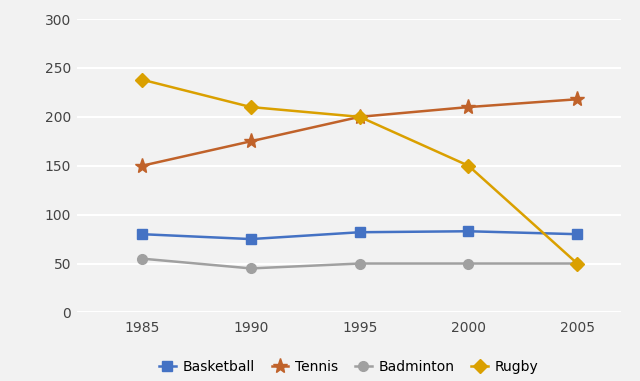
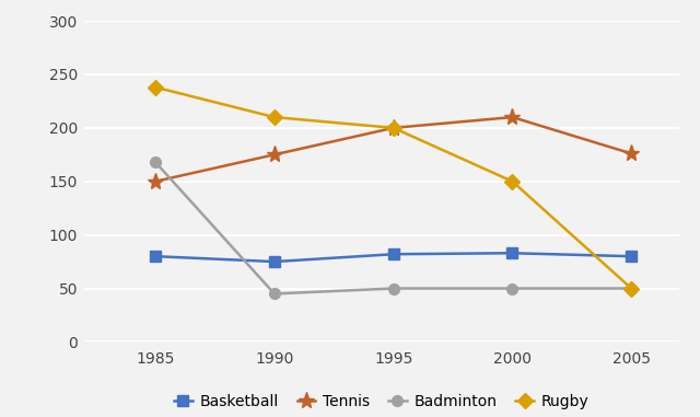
Badminton/1985: 55 -> 168
Tennis/2005: 218 -> 176
